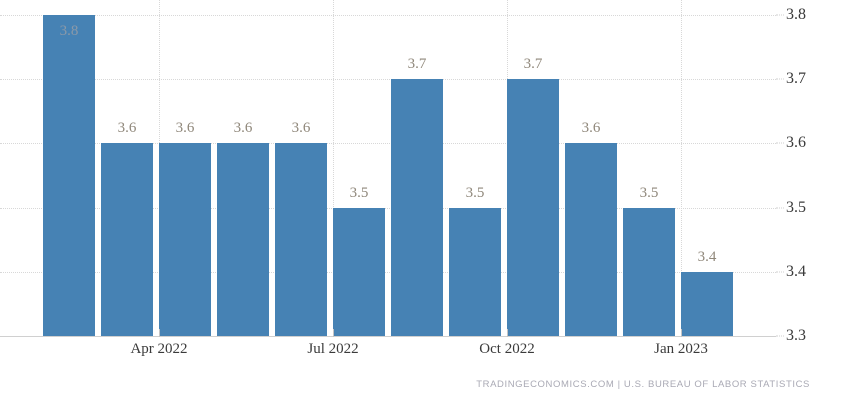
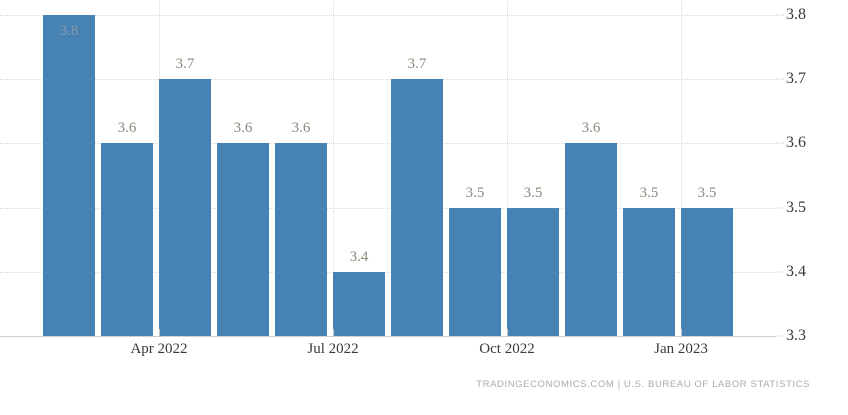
Apr 2022: 3.6 -> 3.7
Jul 2022: 3.5 -> 3.4
Oct 2022: 3.7 -> 3.5
Jan 2023: 3.4 -> 3.5
